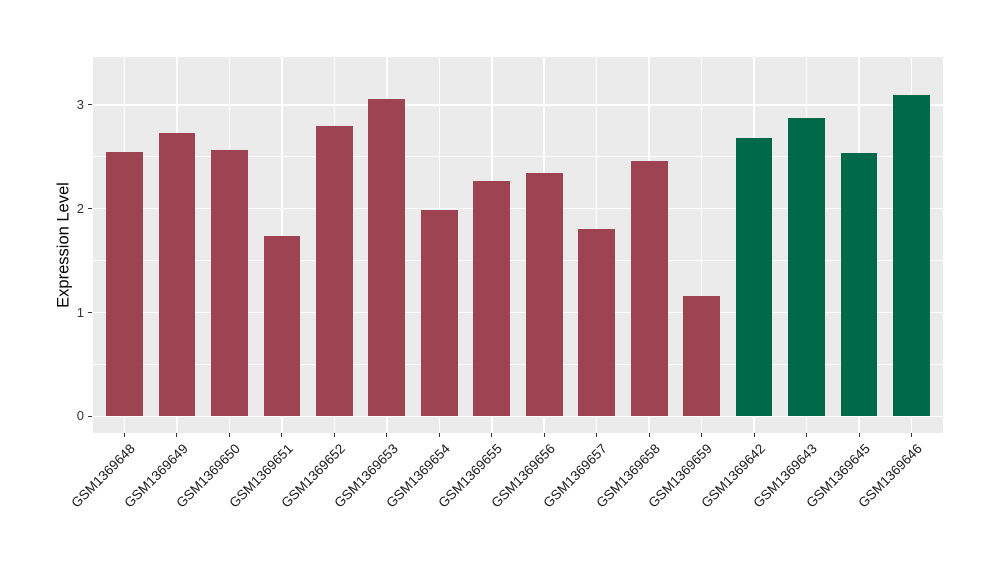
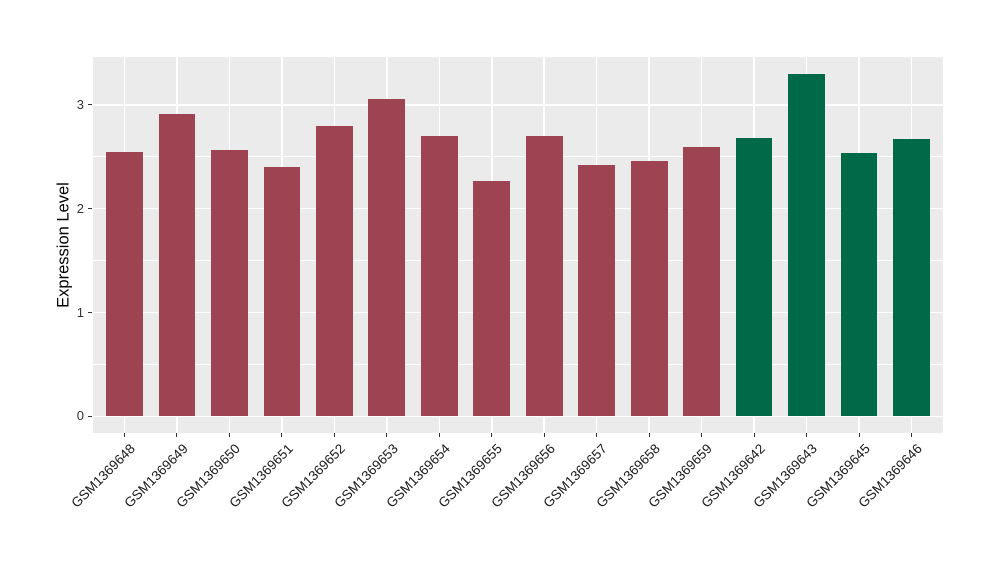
GSM1369649: 2.73 -> 2.91
GSM1369651: 1.74 -> 2.40
GSM1369654: 1.99 -> 2.70
GSM1369656: 2.34 -> 2.70
GSM1369657: 1.80 -> 2.42
GSM1369659: 1.16 -> 2.59
GSM1369643: 2.87 -> 3.30
GSM1369646: 3.09 -> 2.67
